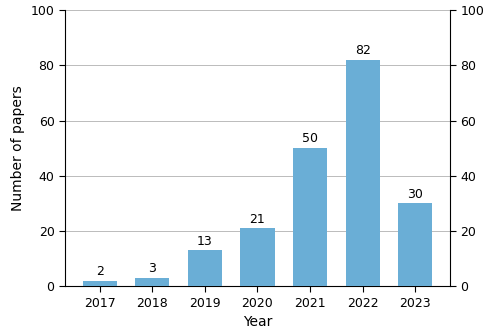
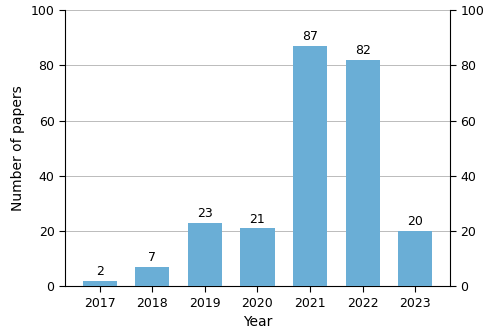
2018: 3 -> 7
2019: 13 -> 23
2021: 50 -> 87
2023: 30 -> 20
